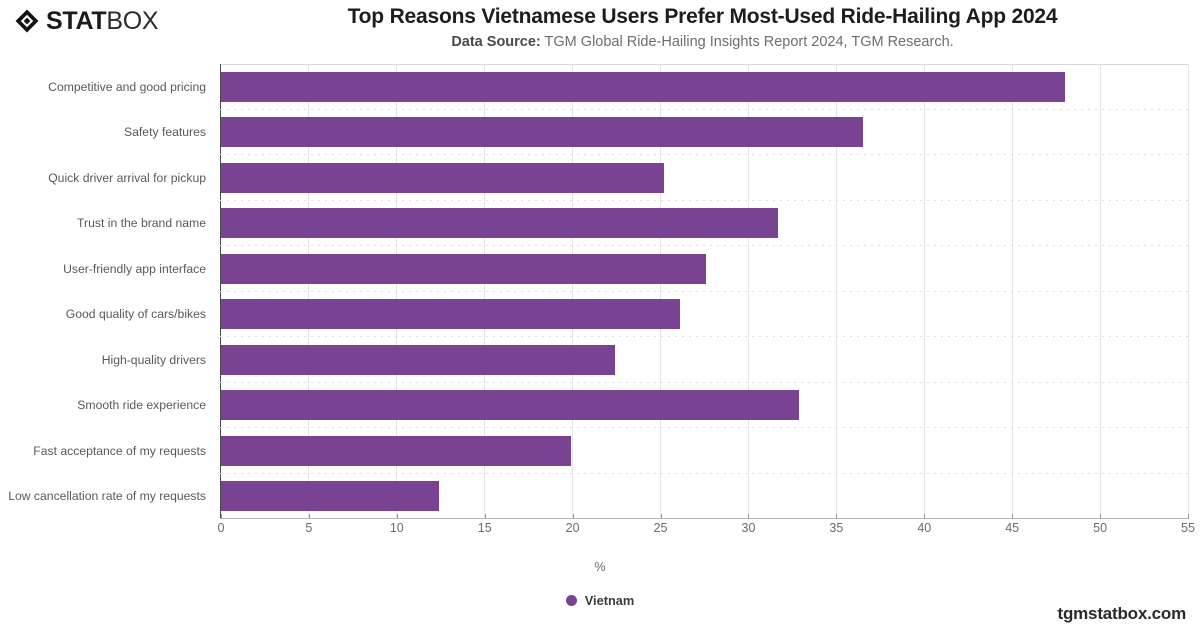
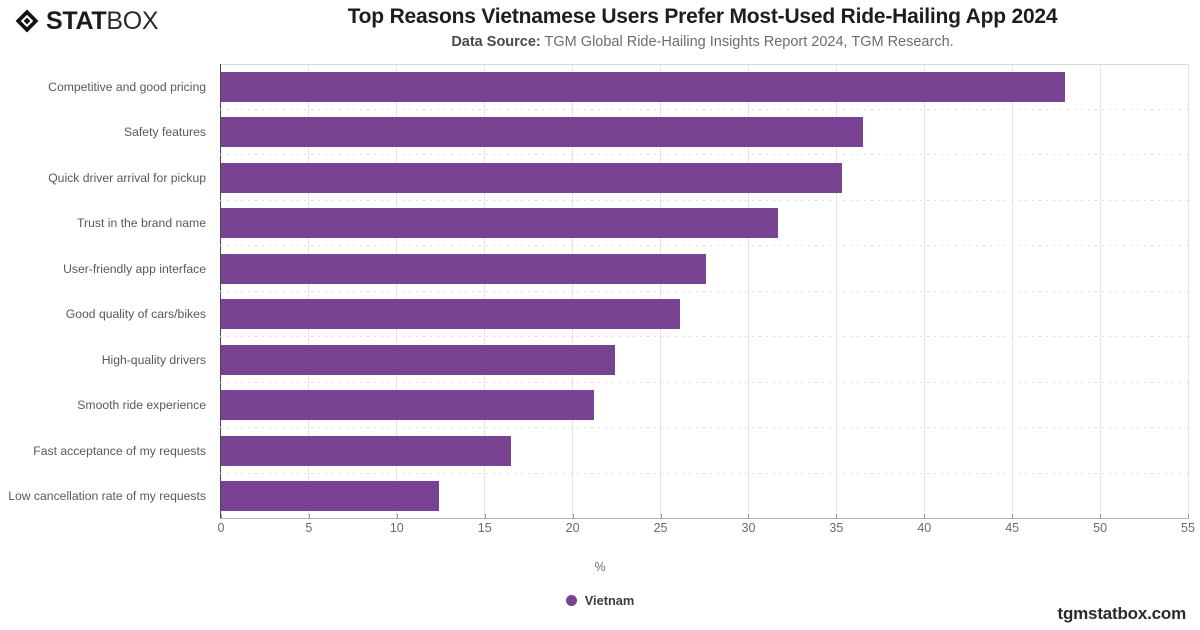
Quick driver arrival for pickup: 25.2 -> 35.3
Smooth ride experience: 32.9 -> 21.2
Fast acceptance of my requests: 19.9 -> 16.5
